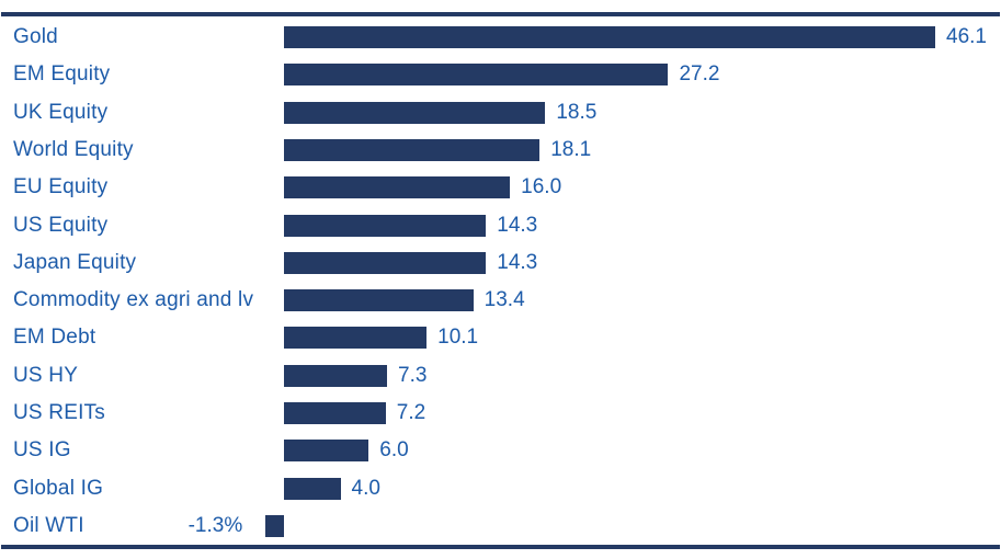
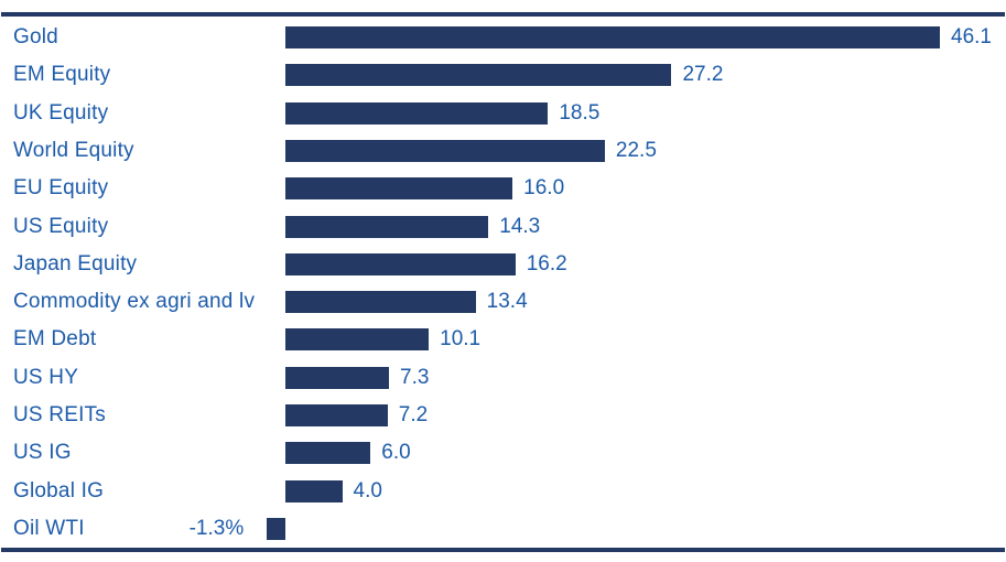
World Equity: 18.1 -> 22.5
Japan Equity: 14.3 -> 16.2
